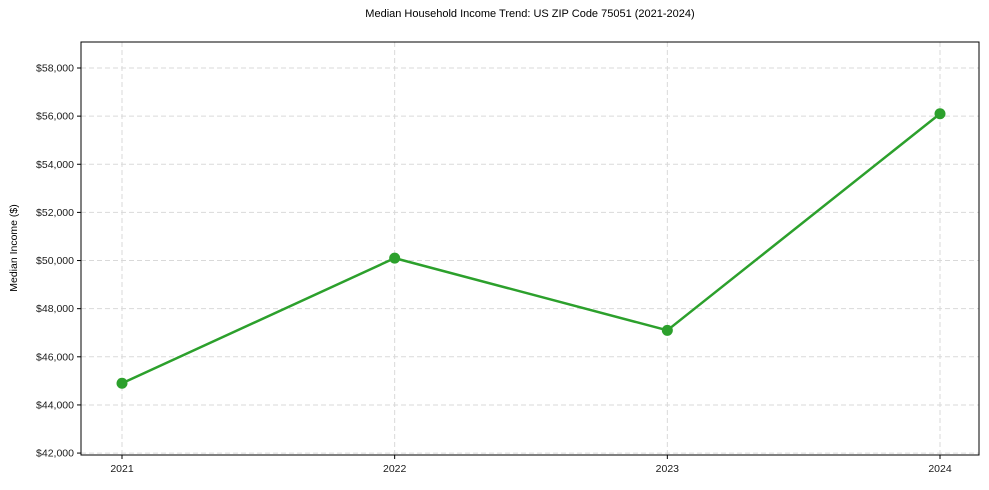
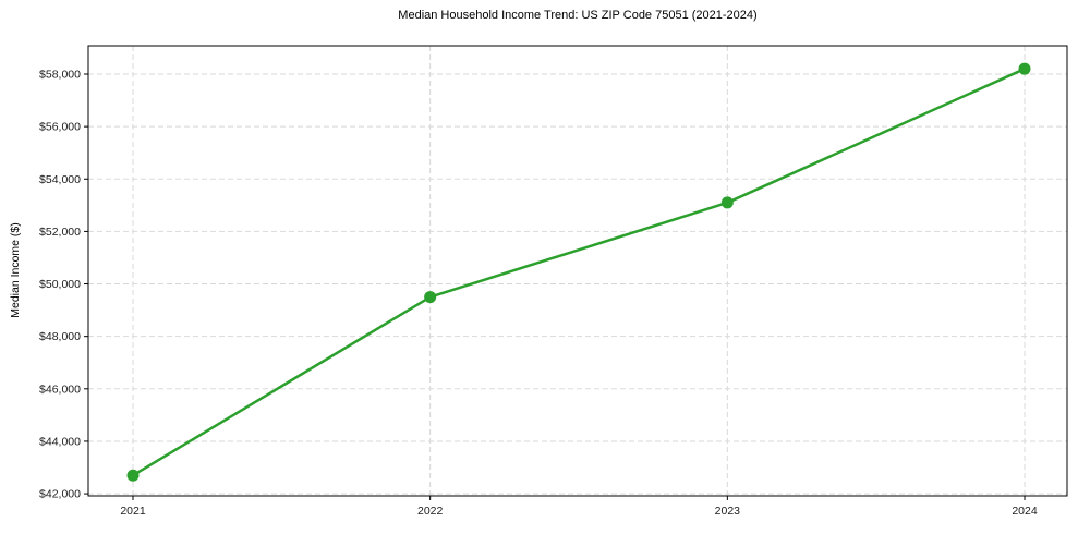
2021: $44900 -> $42700
2022: $50100 -> $49500
2023: $47100 -> $53100
2024: $56100 -> $58200
